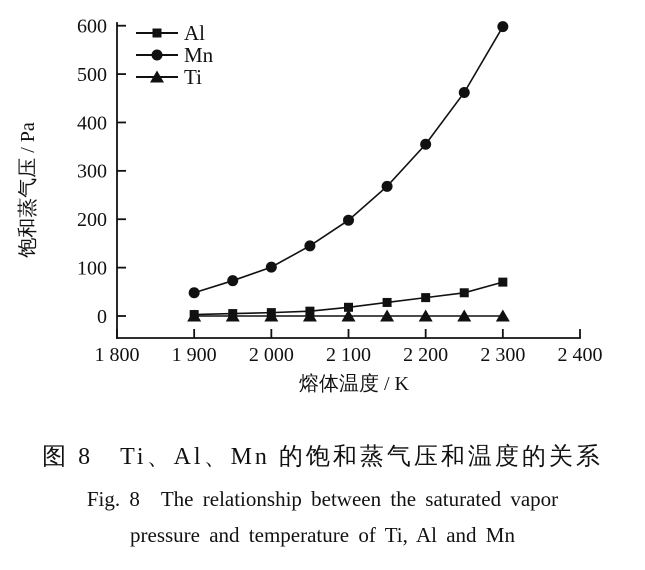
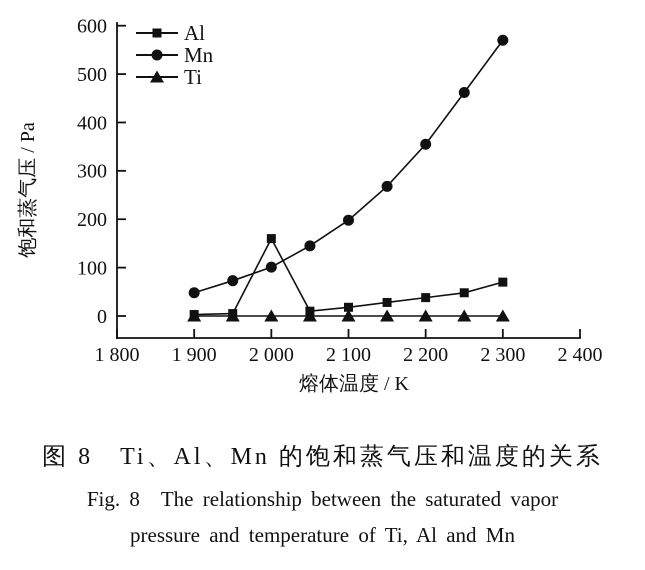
Al/2000: 10 -> 160
Mn/2300: 600 -> 570
